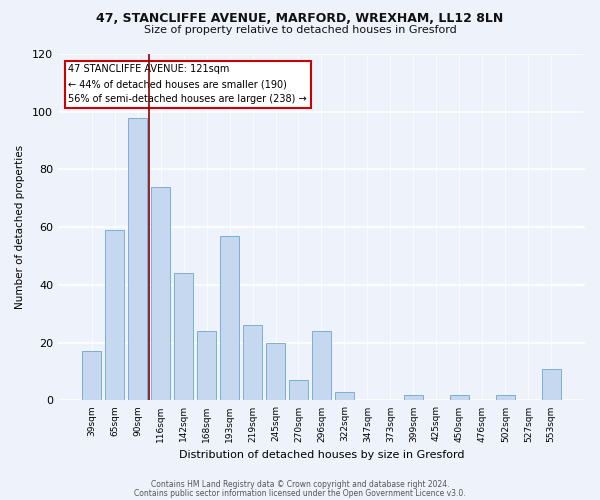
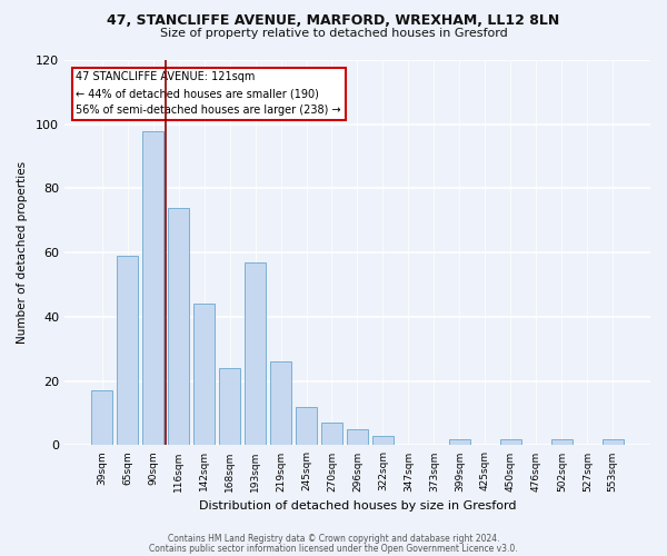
245sqm: 20 -> 12
296sqm: 24 -> 5
553sqm: 11 -> 2
